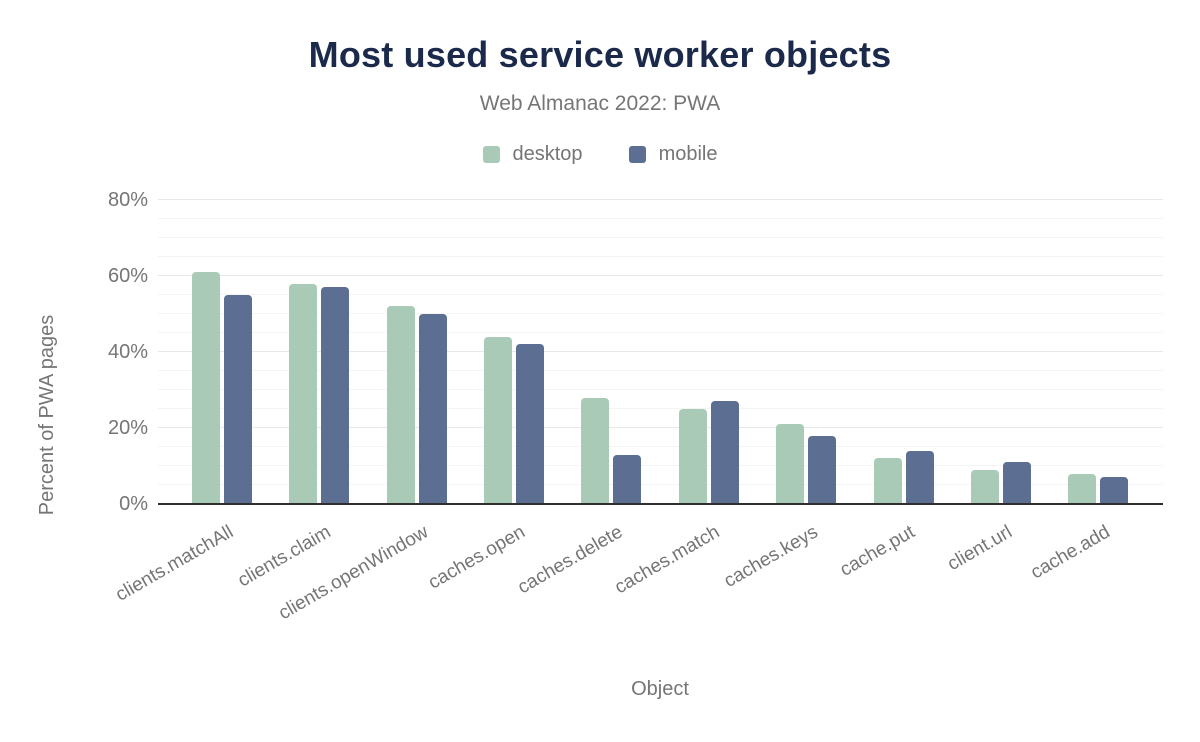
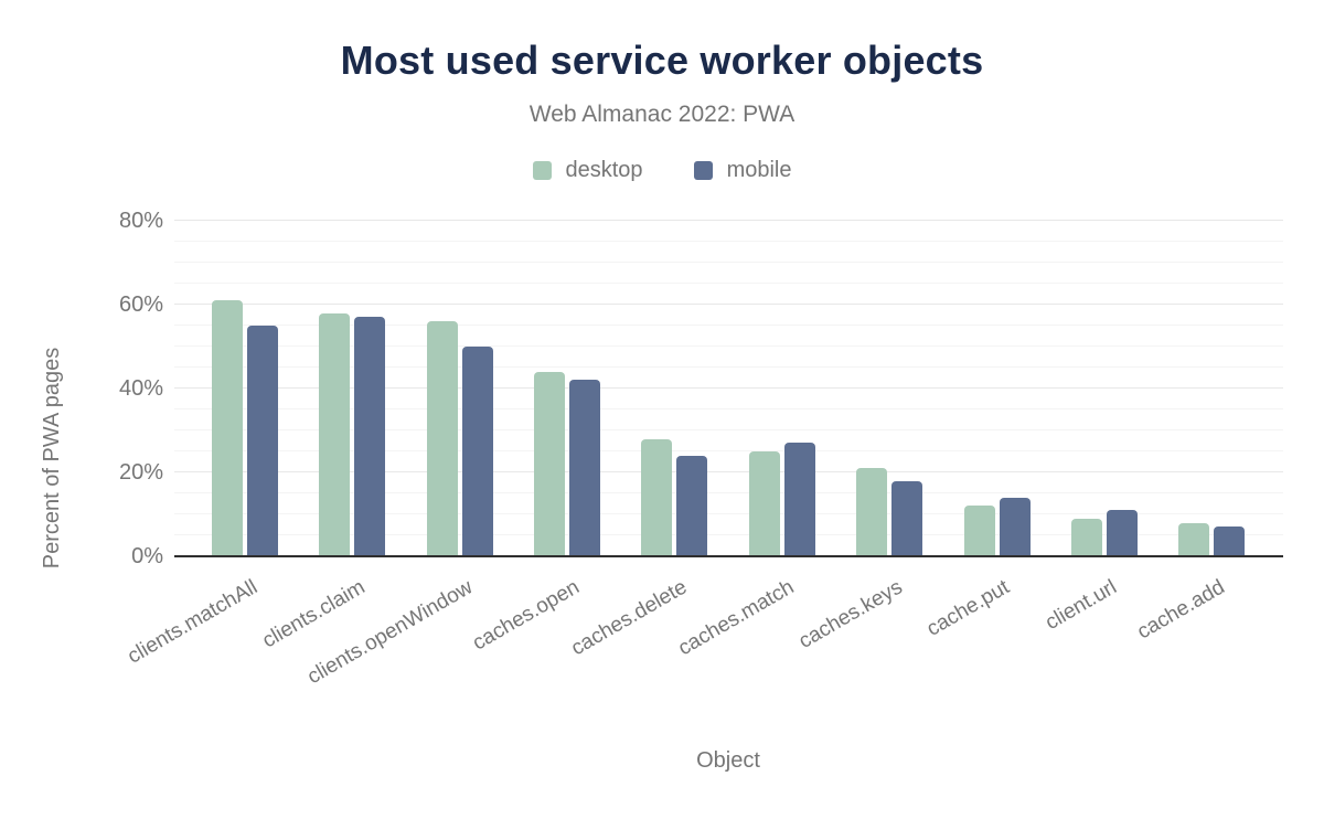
desktop/clients.openWindow: 52% -> 56%
mobile/caches.delete: 13% -> 24%
